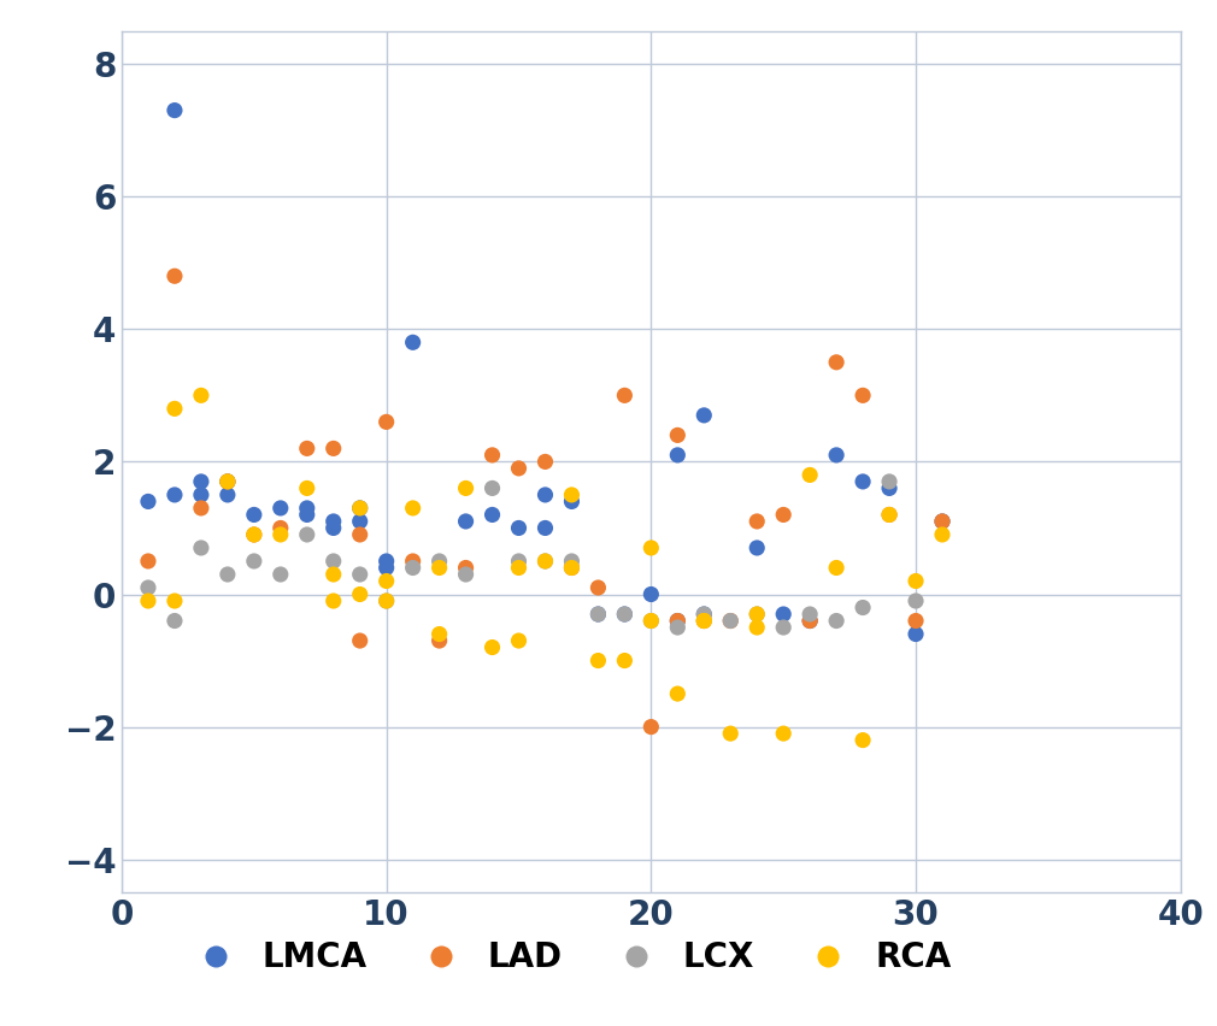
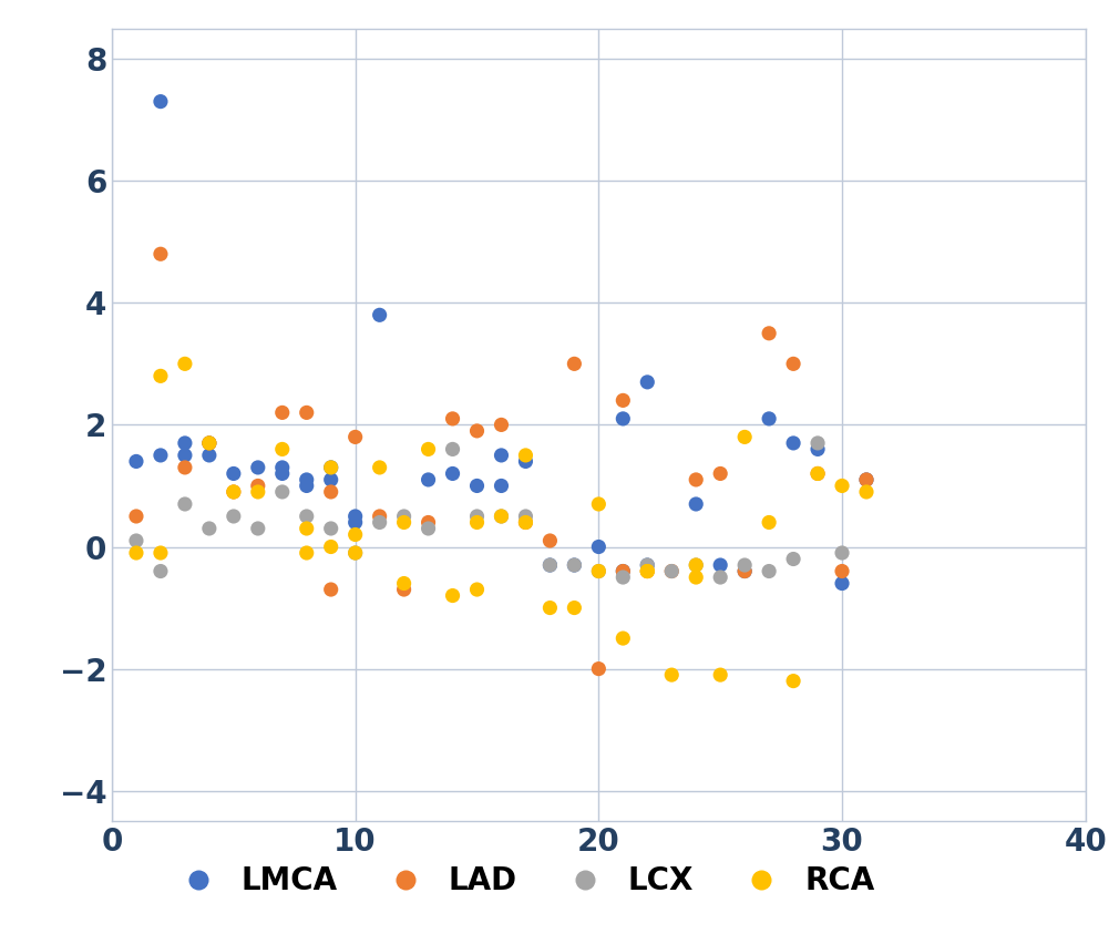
LAD/10: 2.6 -> 1.8
RCA/30: 0.2 -> 1.0
